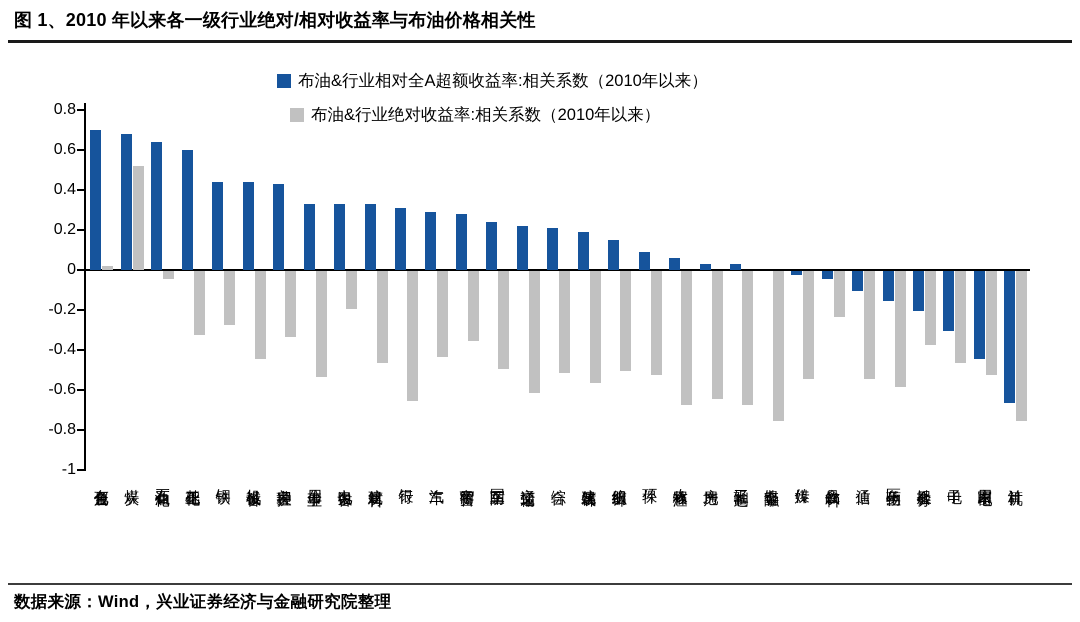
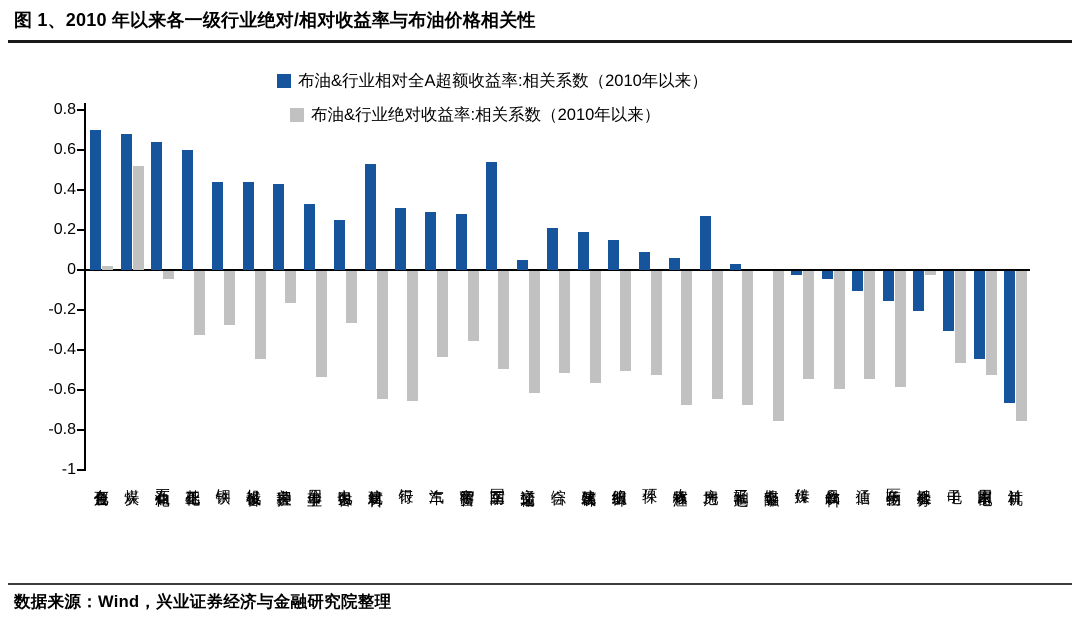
布油&行业绝对收益率:相关系数（2010年以来）/美容护理: -0.33 -> -0.16
布油&行业相对全A超额收益率:相关系数（2010年以来）/电力设备: 0.33 -> 0.25
布油&行业绝对收益率:相关系数（2010年以来）/电力设备: -0.19 -> -0.26
布油&行业相对全A超额收益率:相关系数（2010年以来）/建筑材料: 0.33 -> 0.53
布油&行业绝对收益率:相关系数（2010年以来）/建筑材料: -0.46 -> -0.64
布油&行业相对全A超额收益率:相关系数（2010年以来）/国防军工: 0.24 -> 0.54
布油&行业相对全A超额收益率:相关系数（2010年以来）/交通运输: 0.22 -> 0.05
布油&行业相对全A超额收益率:相关系数（2010年以来）/房地产: 0.03 -> 0.27
布油&行业绝对收益率:相关系数（2010年以来）/食品饮料: -0.23 -> -0.59
布油&行业绝对收益率:相关系数（2010年以来）/社会服务: -0.37 -> -0.02
